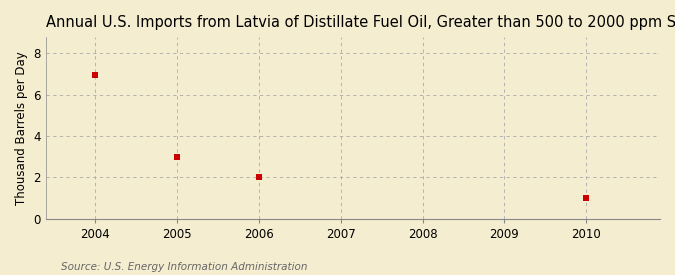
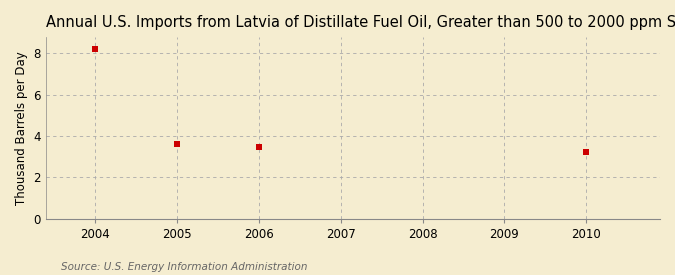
2004: 6.95 -> 8.20
2005: 3.00 -> 3.60
2006: 2.00 -> 3.45
2010: 1.00 -> 3.25
